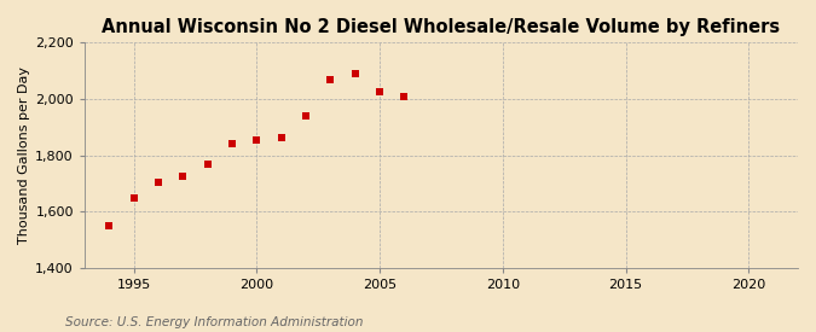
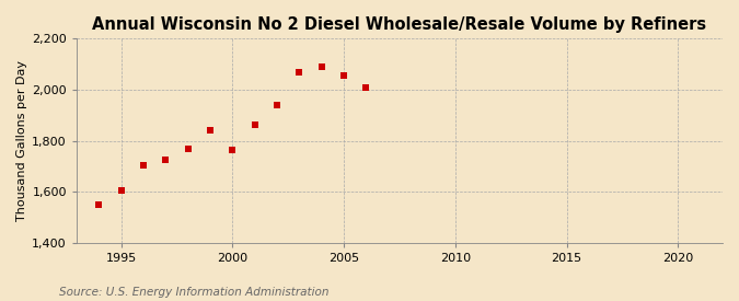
1995: 1,648 -> 1,605
2000: 1,853 -> 1,765
2005: 2,025 -> 2,055
